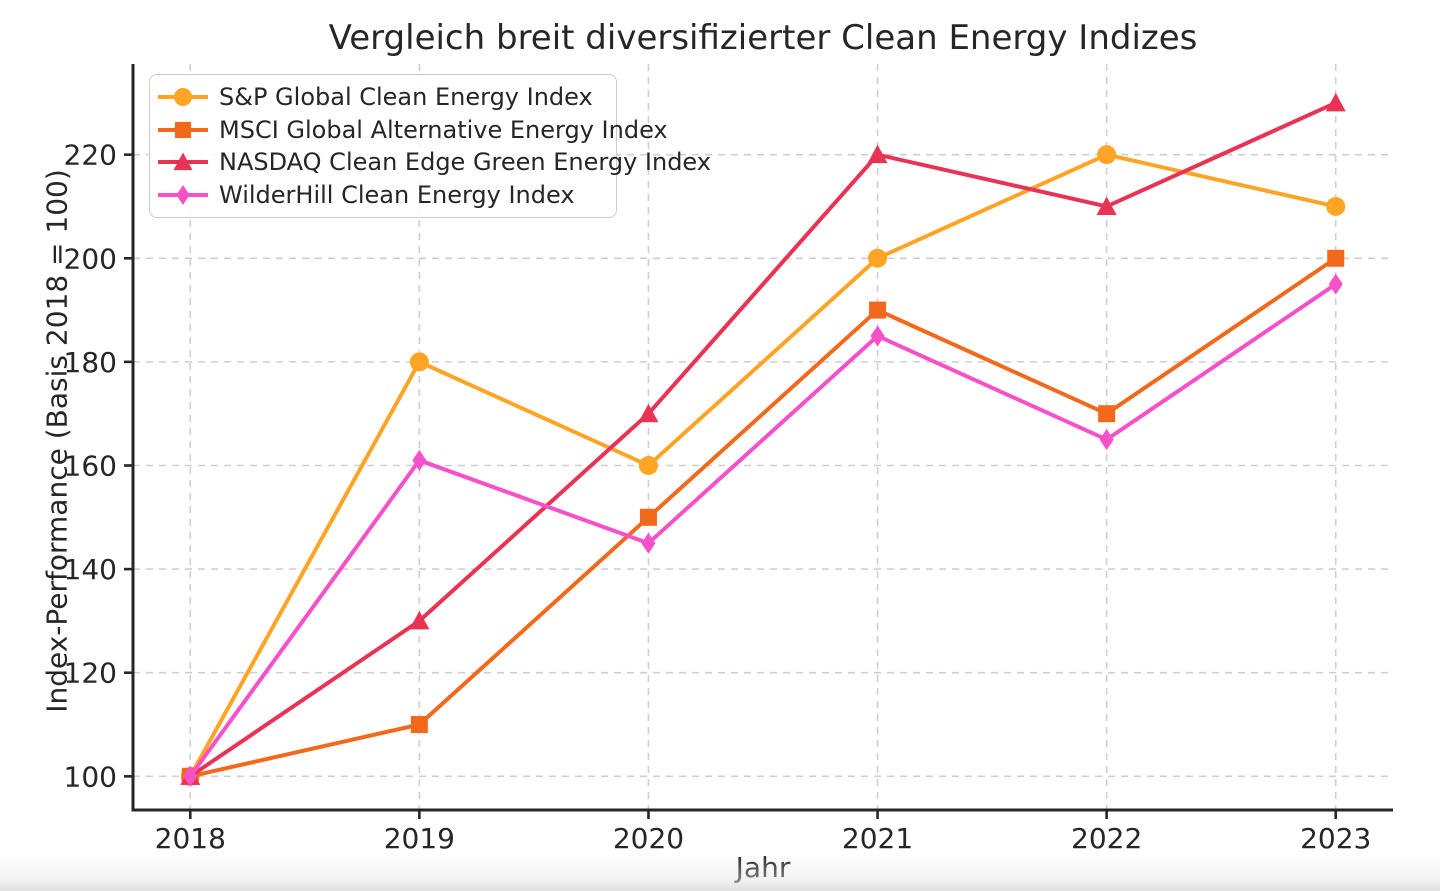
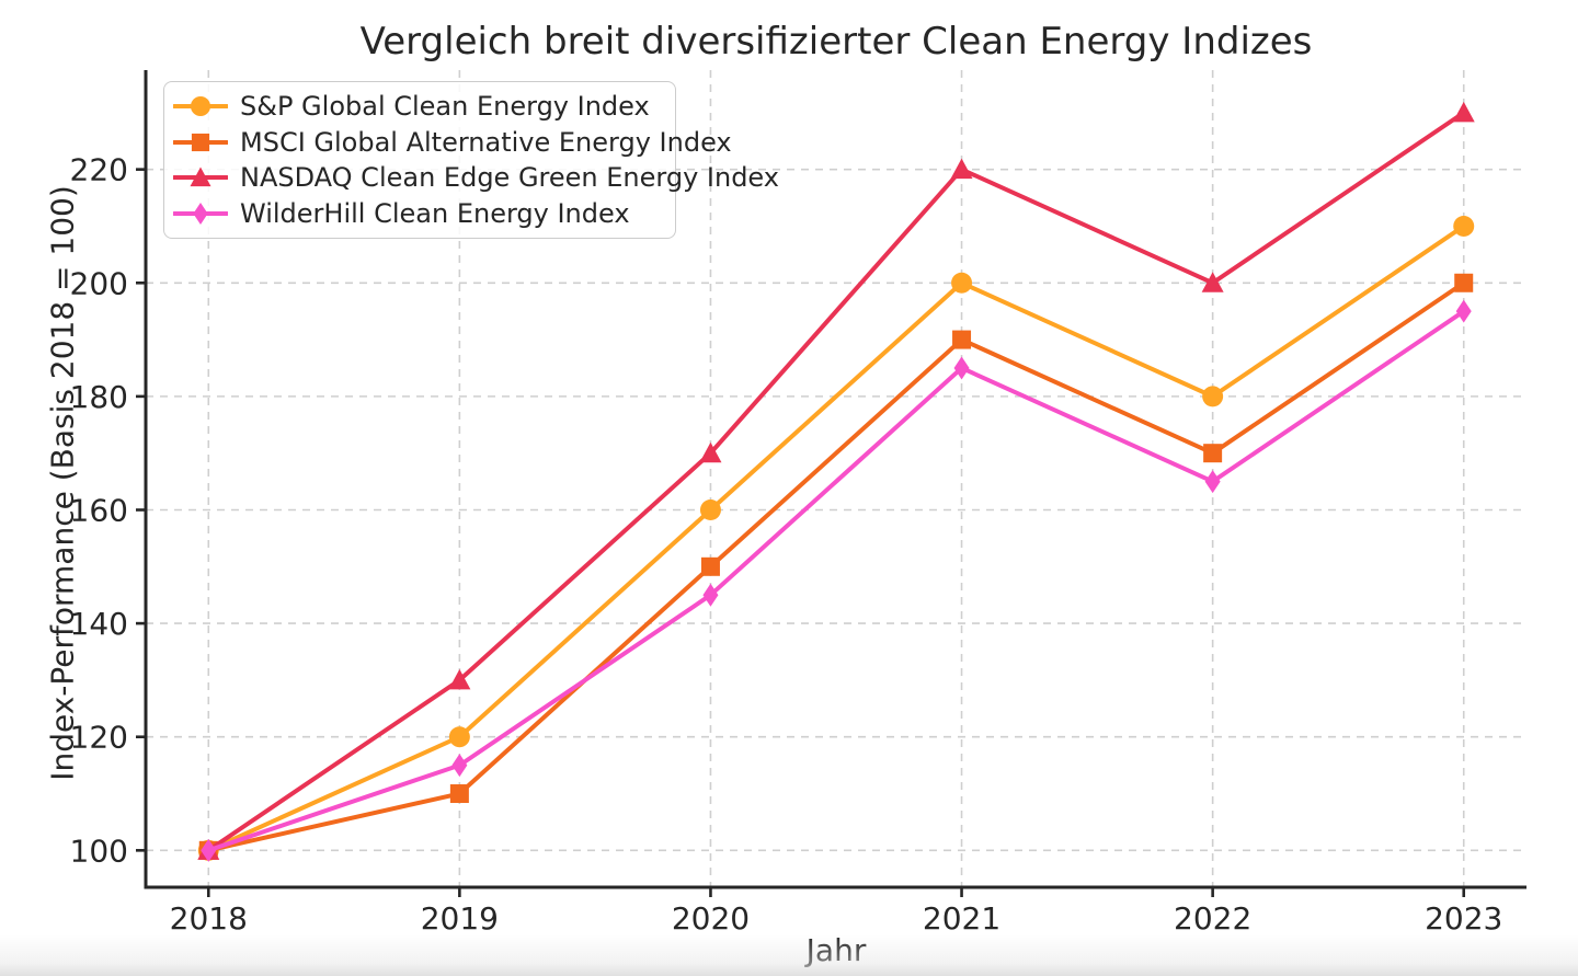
S&P Global Clean Energy Index/2019: 180 -> 120
WilderHill Clean Energy Index/2019: 161 -> 115
S&P Global Clean Energy Index/2022: 220 -> 180
NASDAQ Clean Edge Green Energy Index/2022: 210 -> 200
